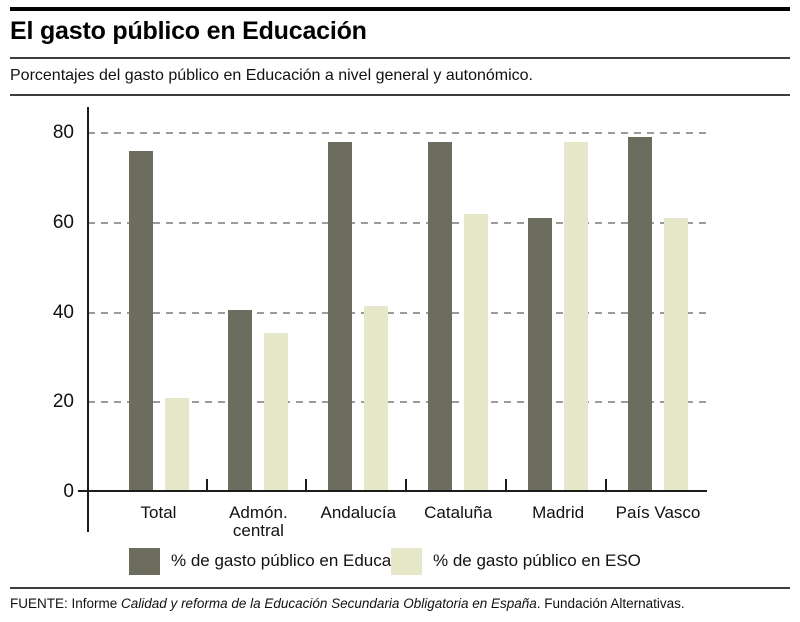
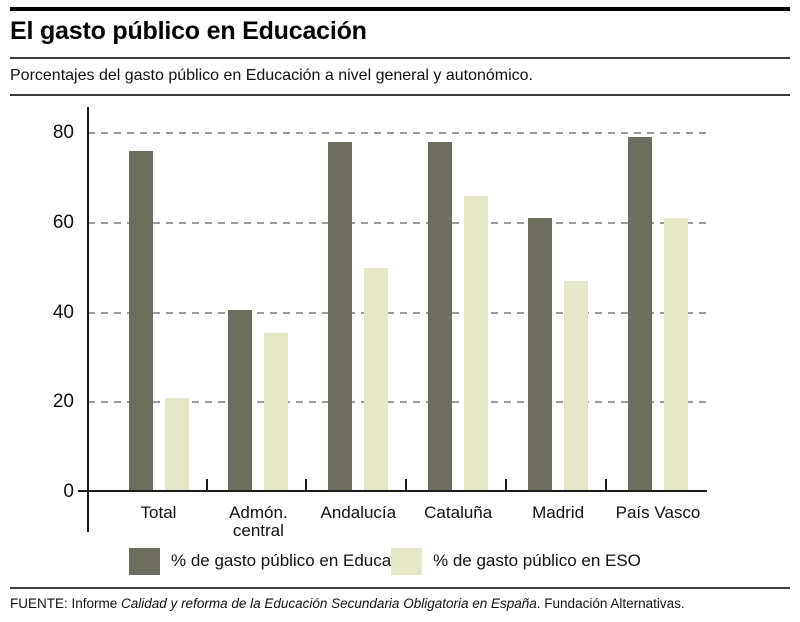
% de gasto público en ESO/Andalucía: 42 -> 50
% de gasto público en ESO/Cataluña: 62 -> 66
% de gasto público en ESO/Madrid: 78 -> 47
